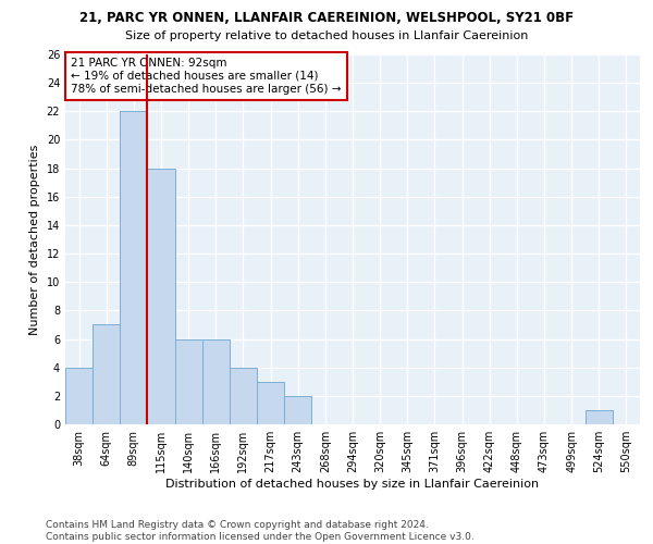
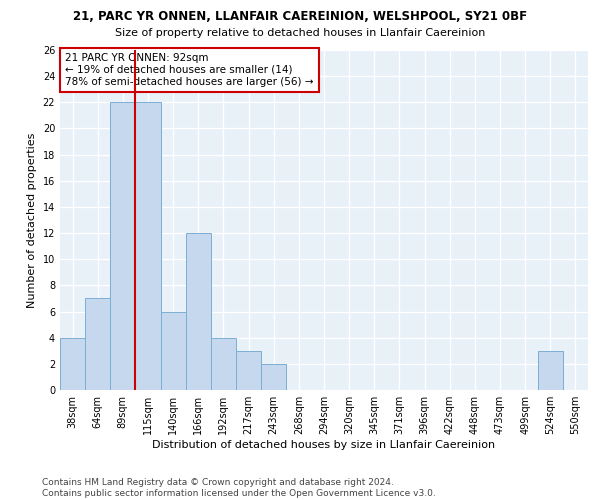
115sqm: 18 -> 22
166sqm: 6 -> 12
524sqm: 1 -> 3
